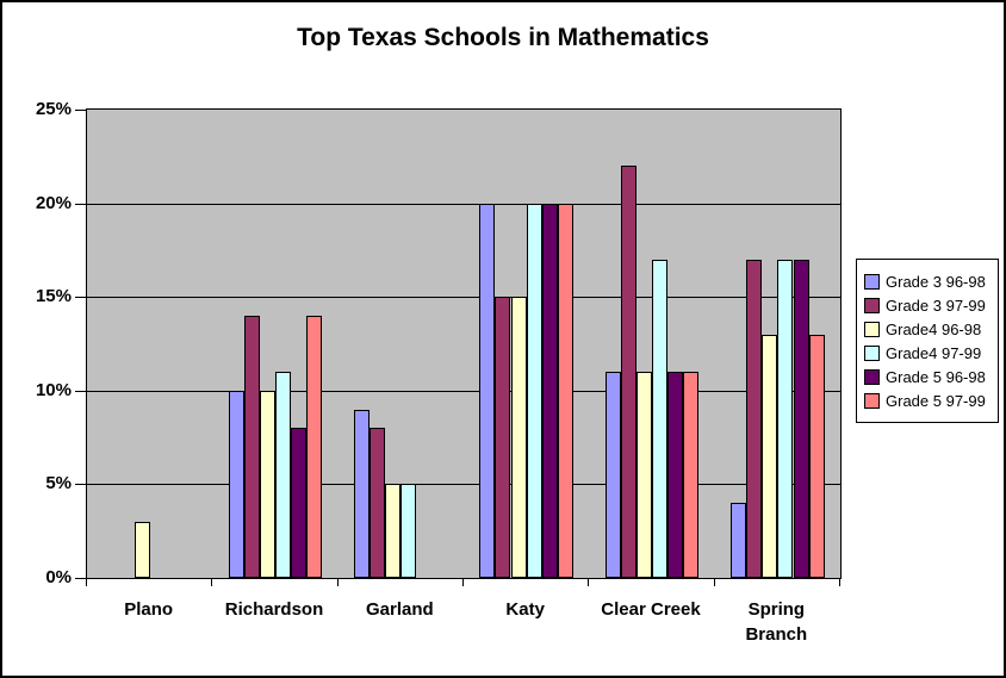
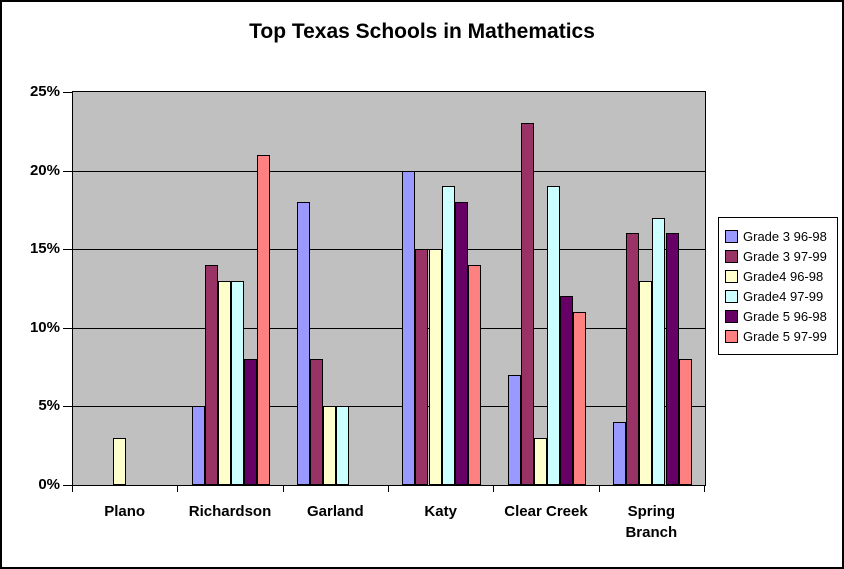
Grade 3 96-98/Richardson: 10% -> 5%
Grade4 96-98/Richardson: 10% -> 13%
Grade4 97-99/Richardson: 11% -> 13%
Grade 5 97-99/Richardson: 14% -> 21%
Grade 3 96-98/Garland: 9% -> 18%
Grade4 97-99/Katy: 20% -> 19%
Grade 5 96-98/Katy: 20% -> 18%
Grade 5 97-99/Katy: 20% -> 14%
Grade 3 96-98/Clear Creek: 11% -> 7%
Grade 3 97-99/Clear Creek: 22% -> 23%
Grade4 96-98/Clear Creek: 11% -> 3%
Grade4 97-99/Clear Creek: 17% -> 19%
Grade 5 96-98/Clear Creek: 11% -> 12%
Grade 3 97-99/Spring Branch: 17% -> 16%
Grade 5 96-98/Spring Branch: 17% -> 16%
Grade 5 97-99/Spring Branch: 13% -> 8%
